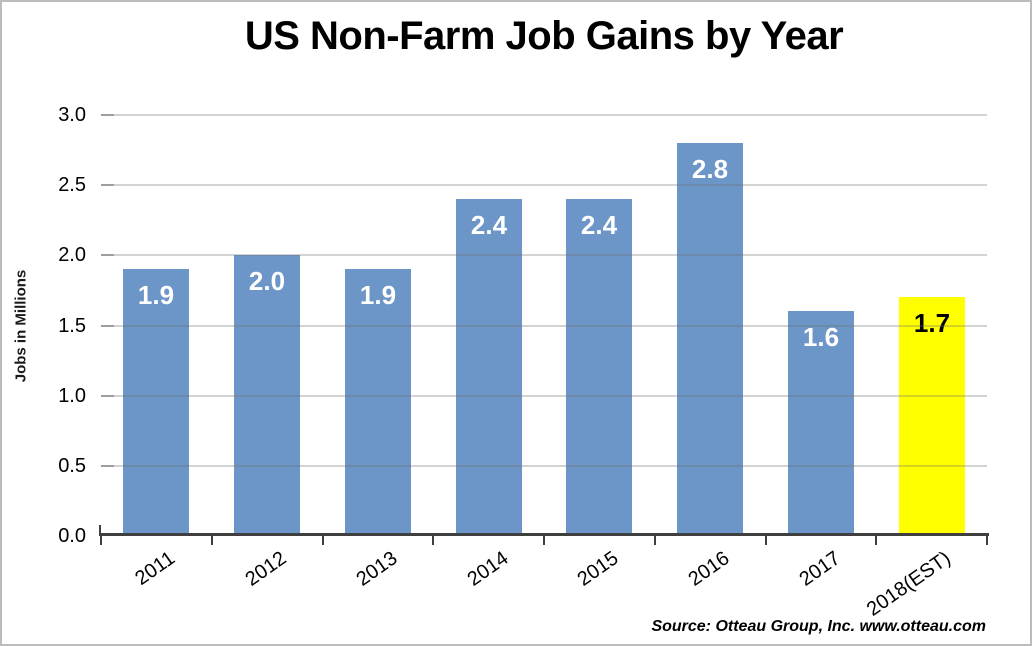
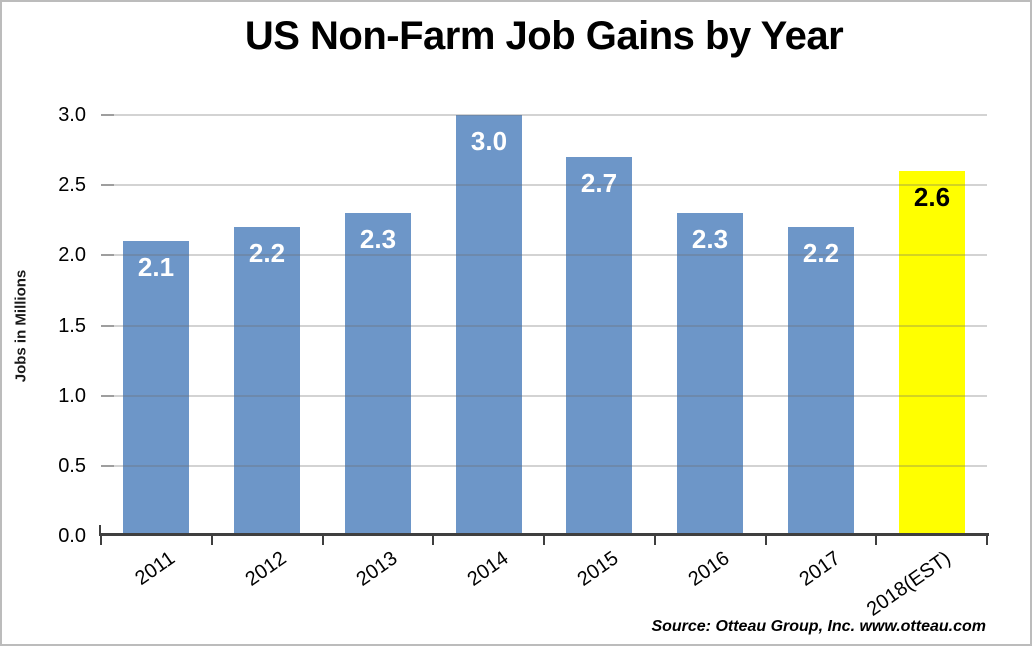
2011: 1.9 -> 2.1
2012: 2.0 -> 2.2
2013: 1.9 -> 2.3
2014: 2.4 -> 3.0
2015: 2.4 -> 2.7
2016: 2.8 -> 2.3
2017: 1.6 -> 2.2
2018(EST): 1.7 -> 2.6
